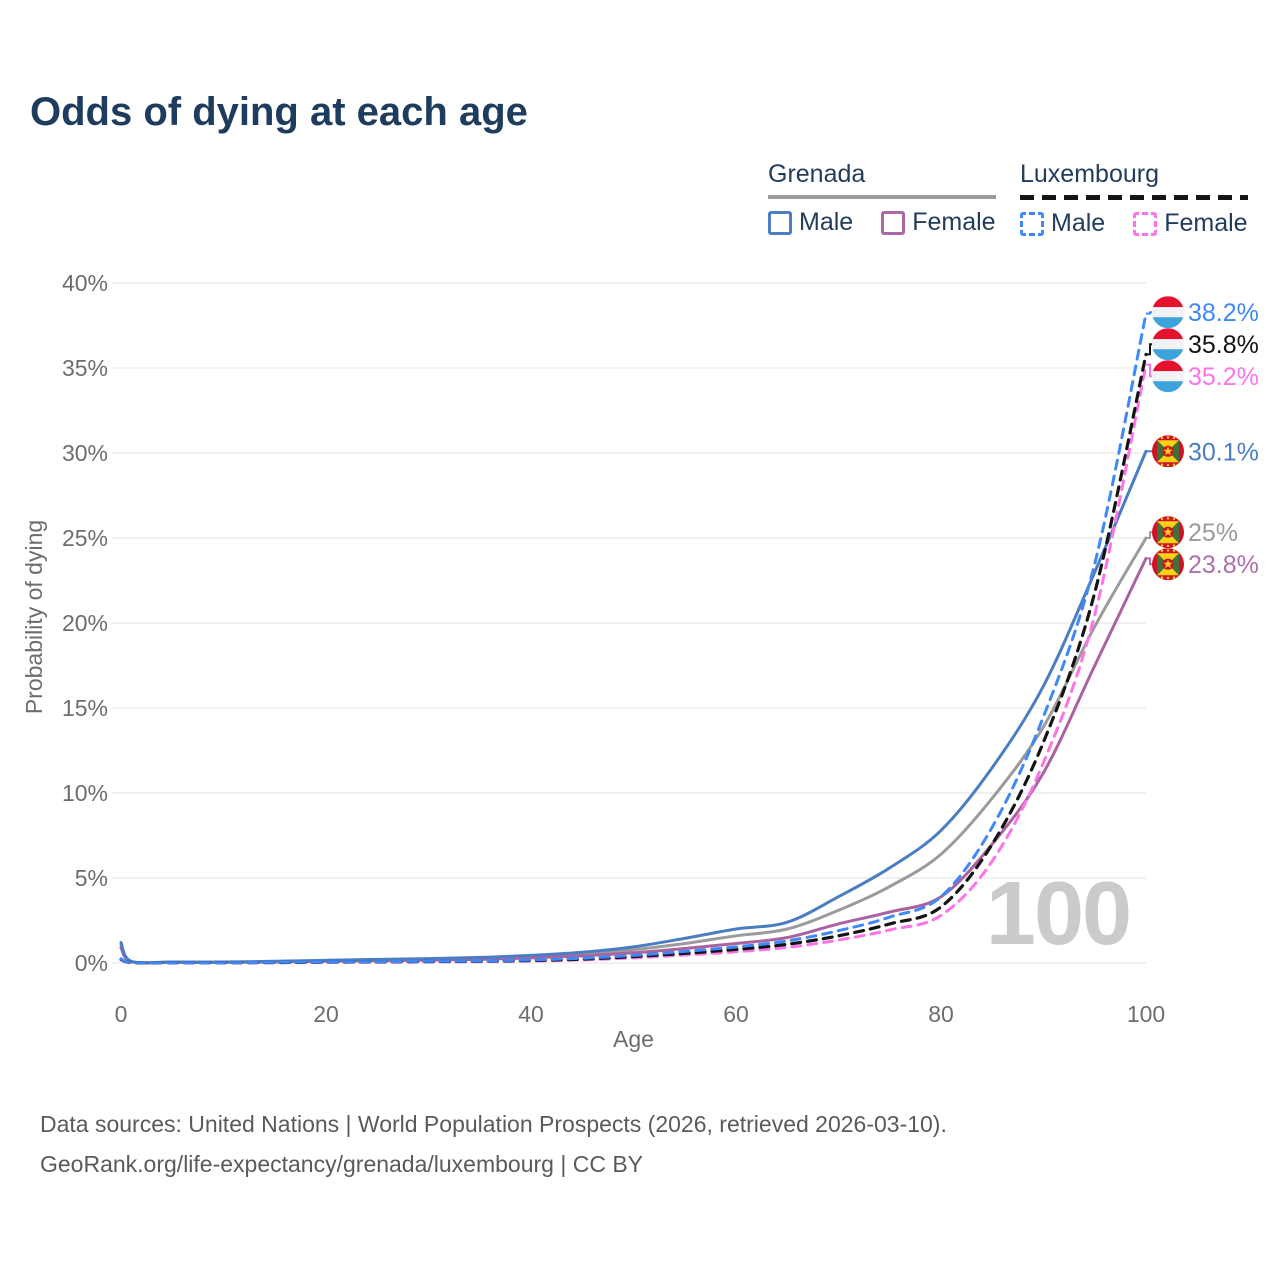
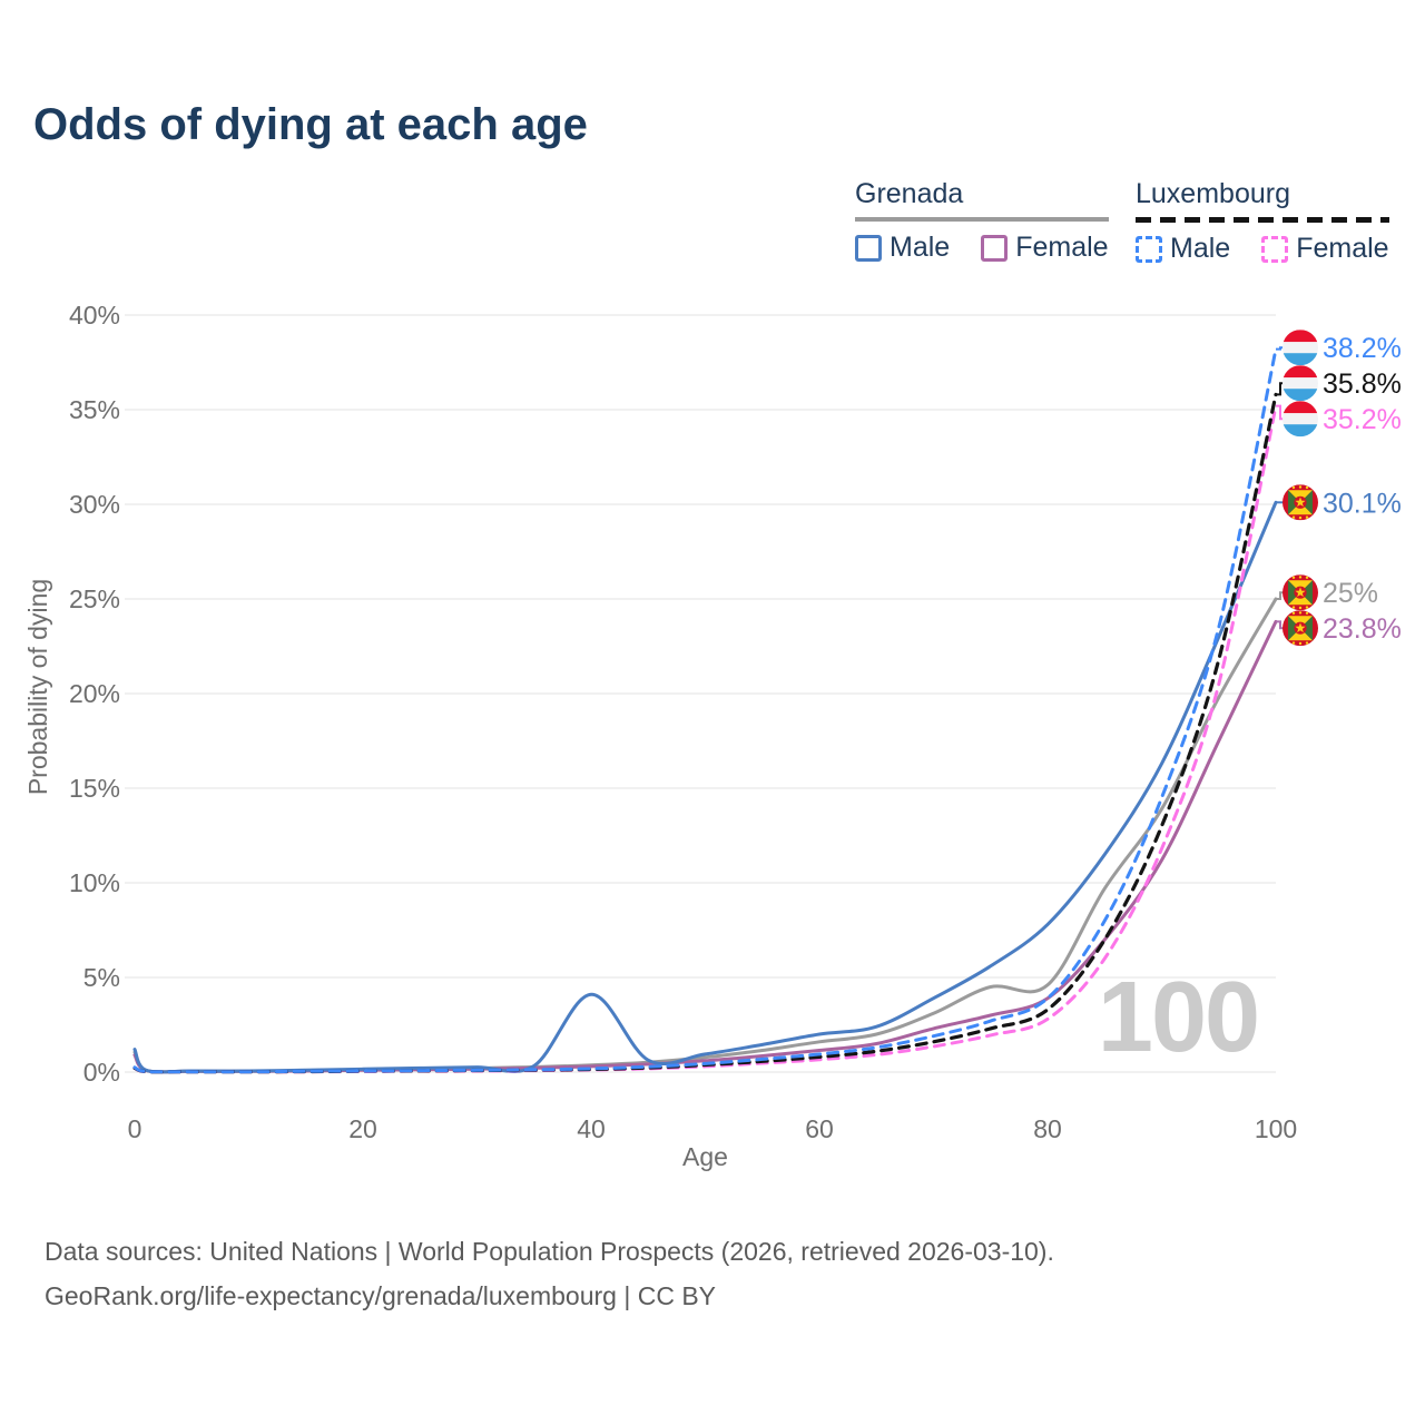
Grenada Male/40: 0.5% -> 4.1%
Grenada/80: 6.4% -> 4.6%
